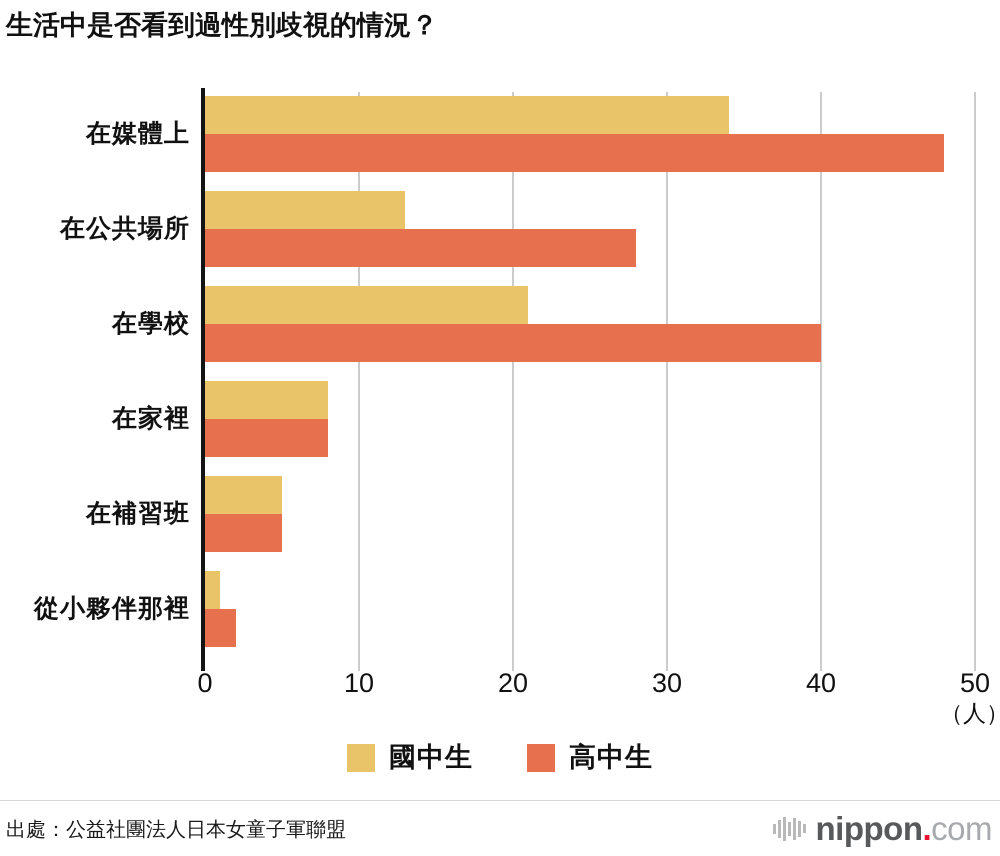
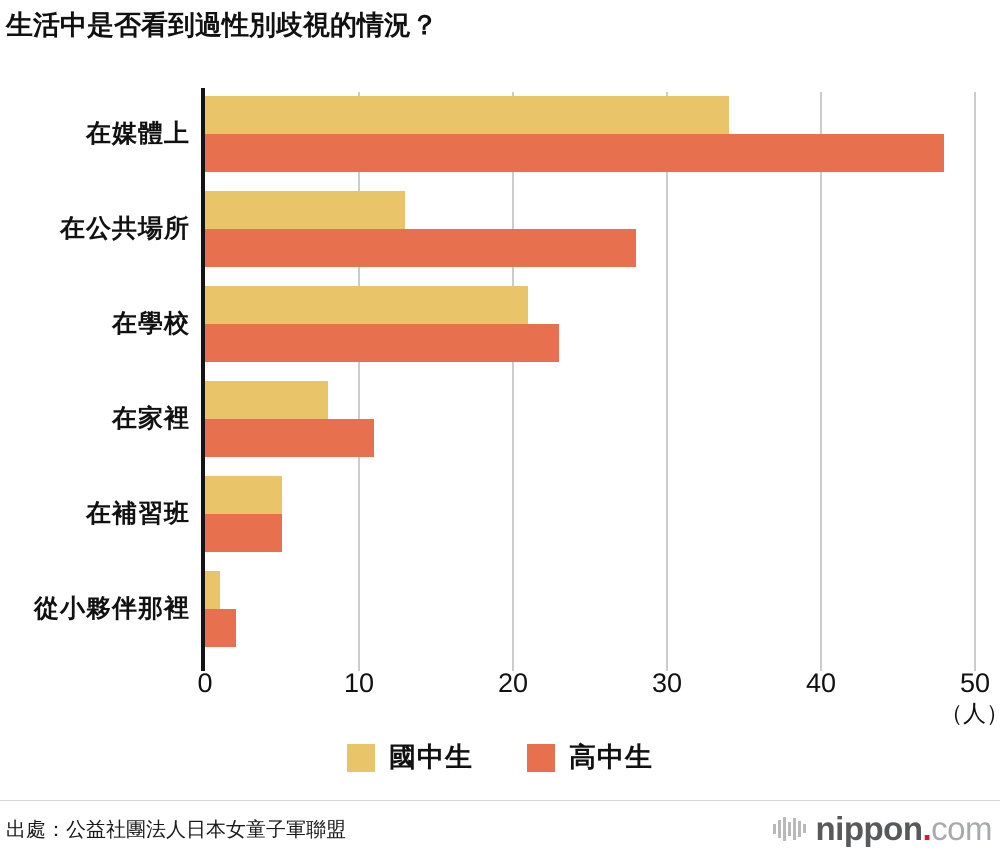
高中生/在學校: 40 -> 23
高中生/在家裡: 8 -> 11
